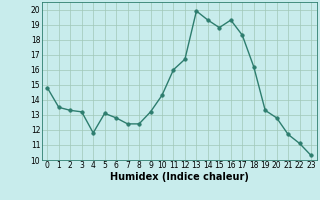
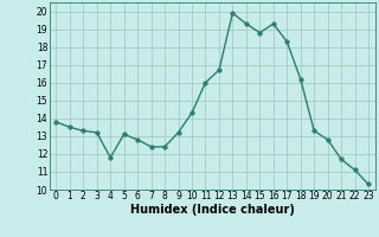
0: 14.8 -> 13.8
